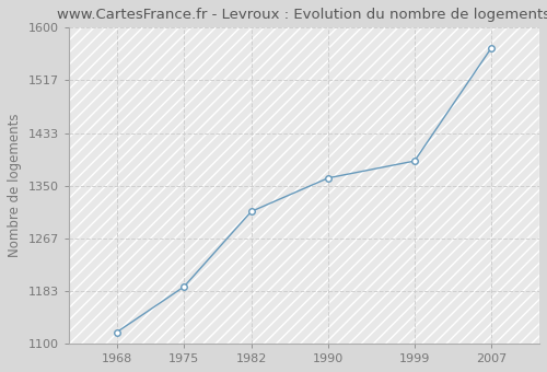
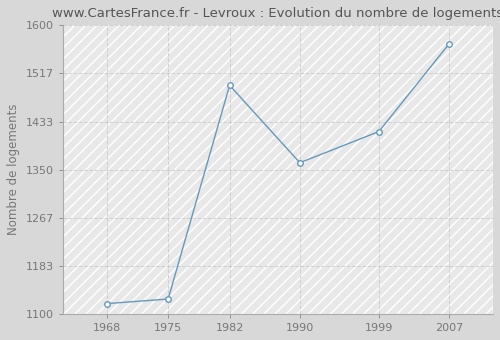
1975: 1190 -> 1126
1982: 1309 -> 1496
1999: 1389 -> 1416
